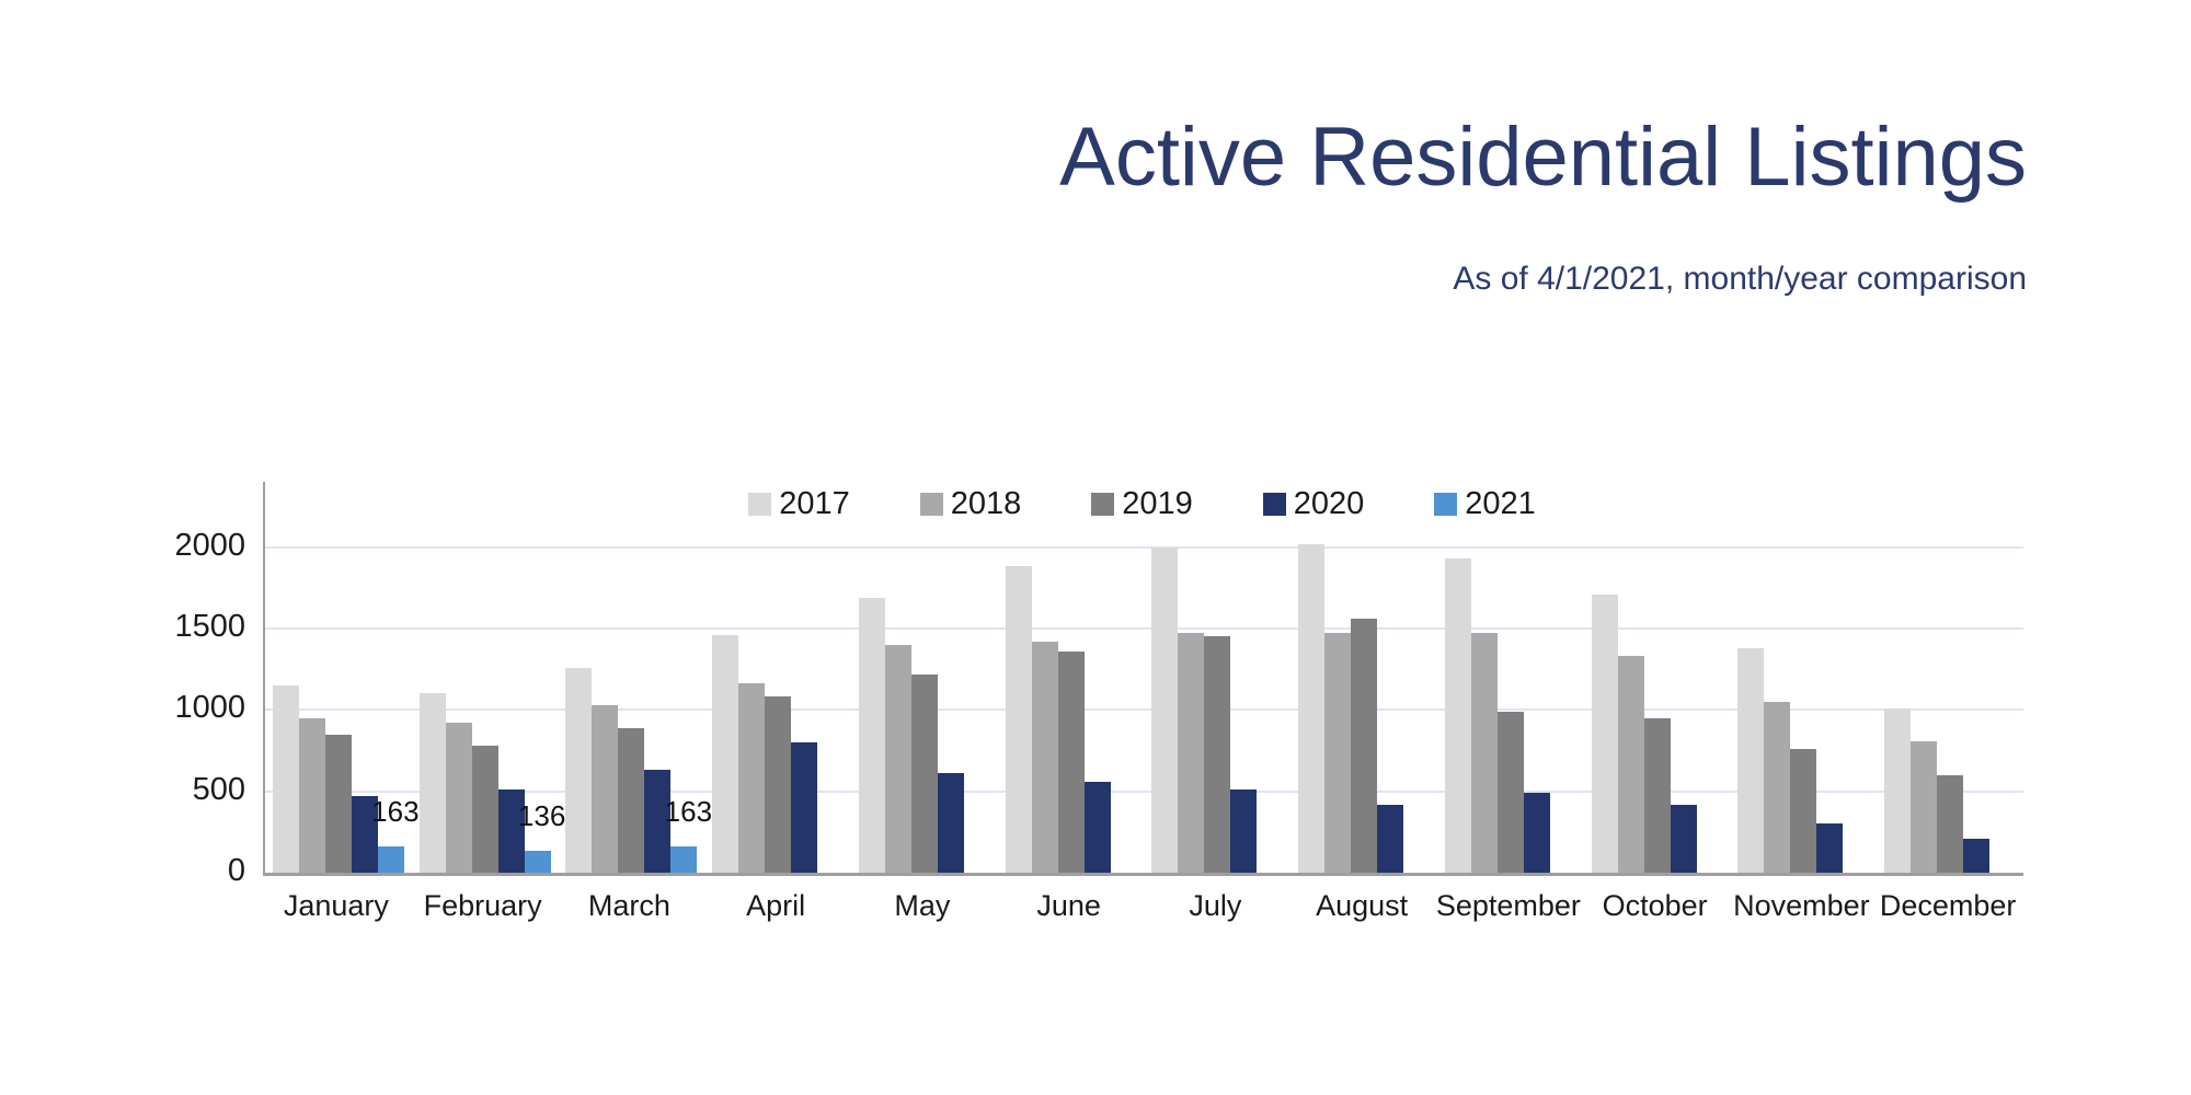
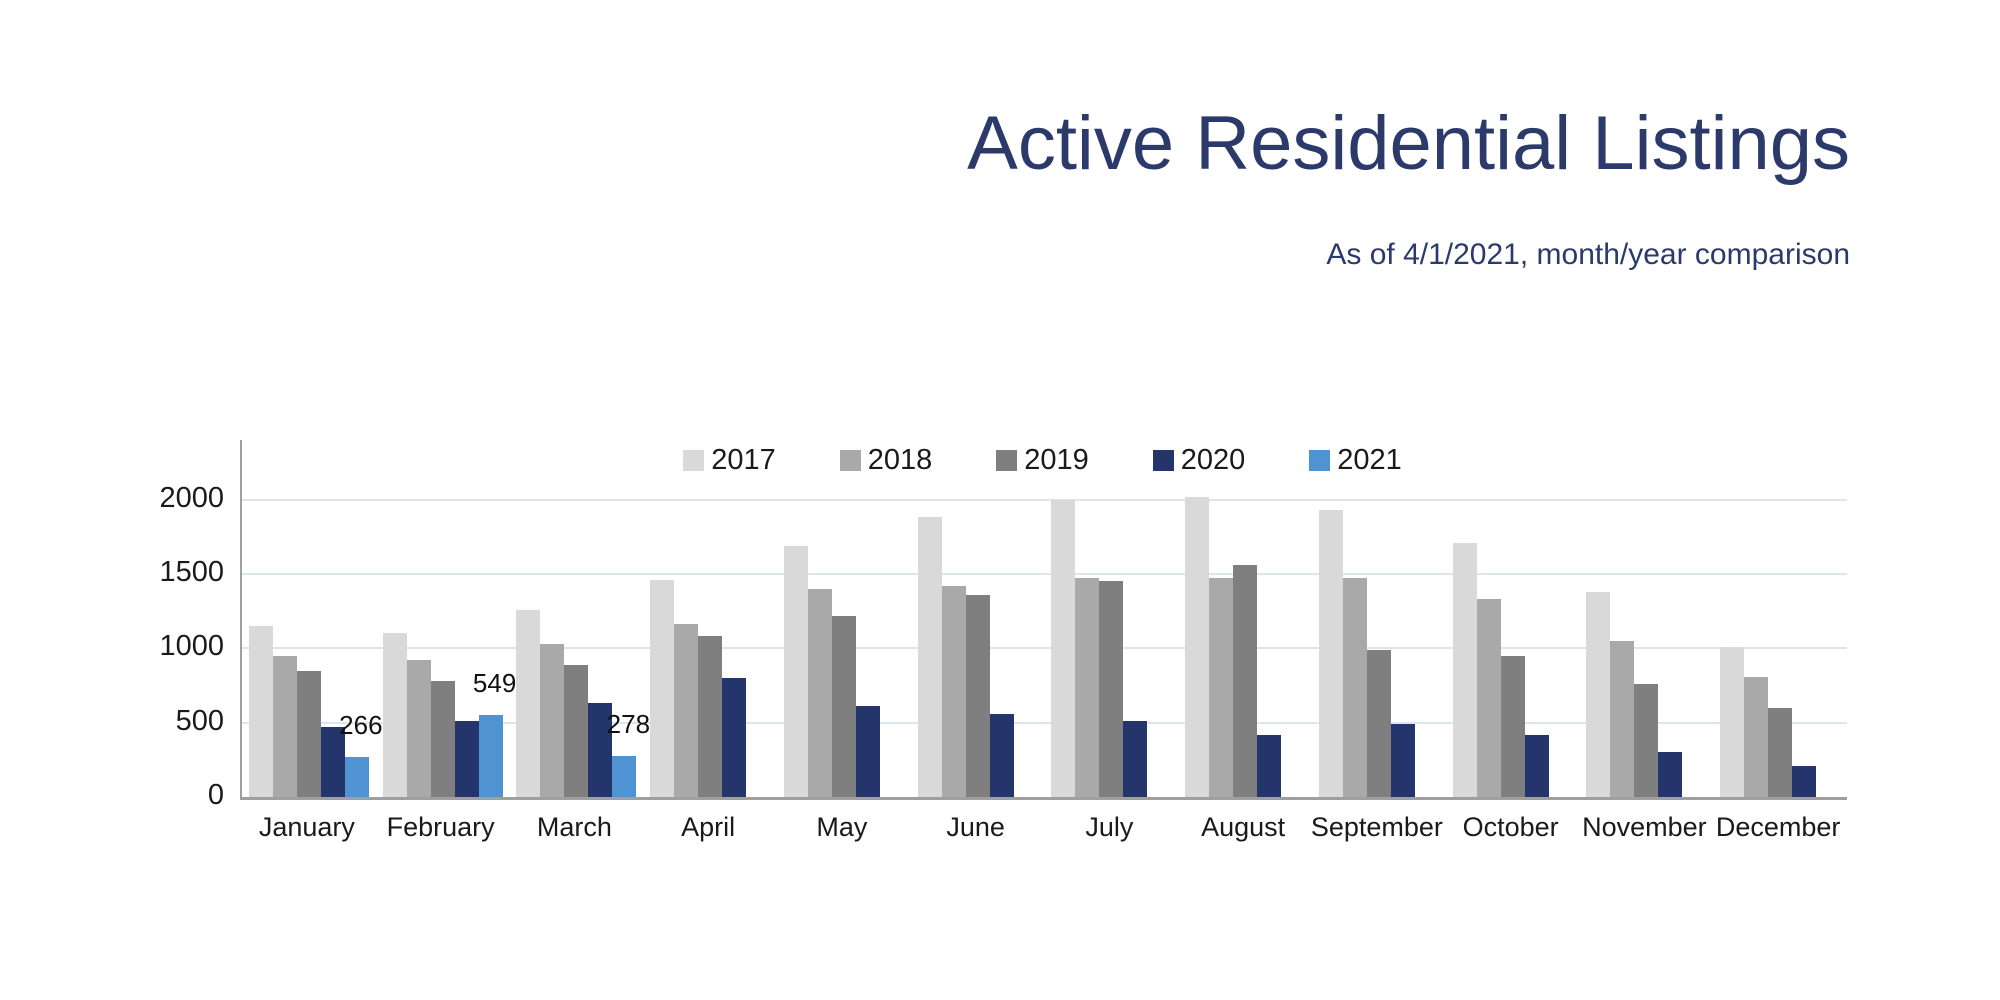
2021/January: 163 -> 266
2021/February: 136 -> 549
2021/March: 163 -> 278
